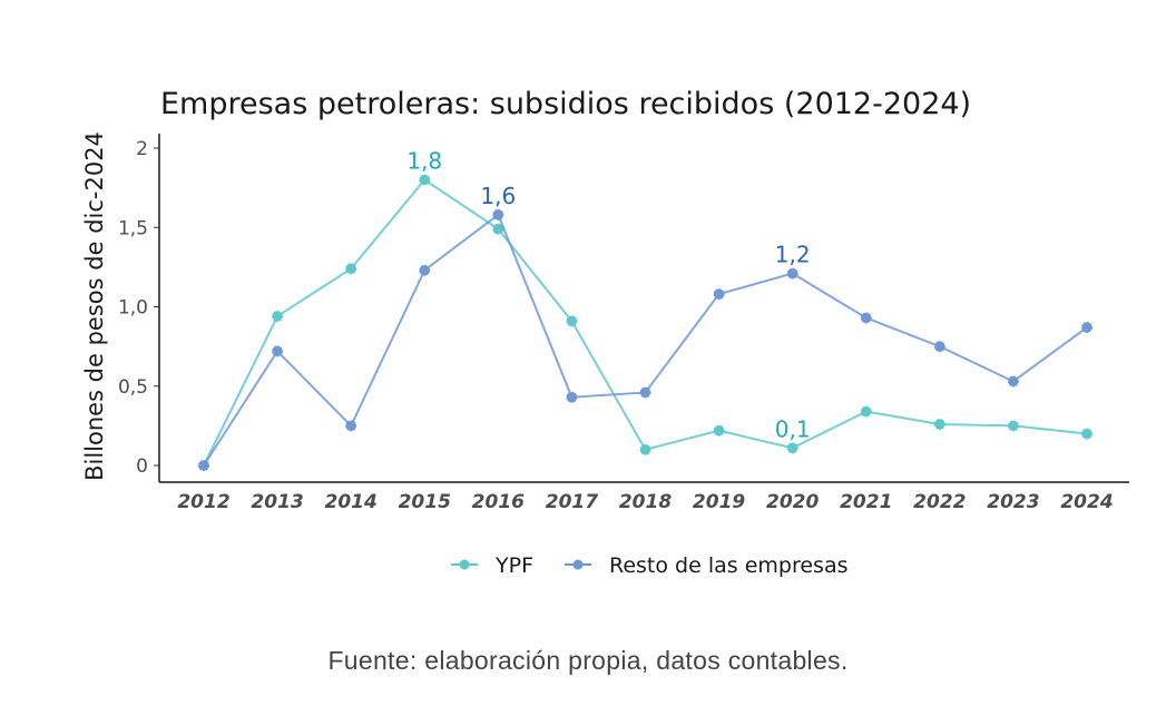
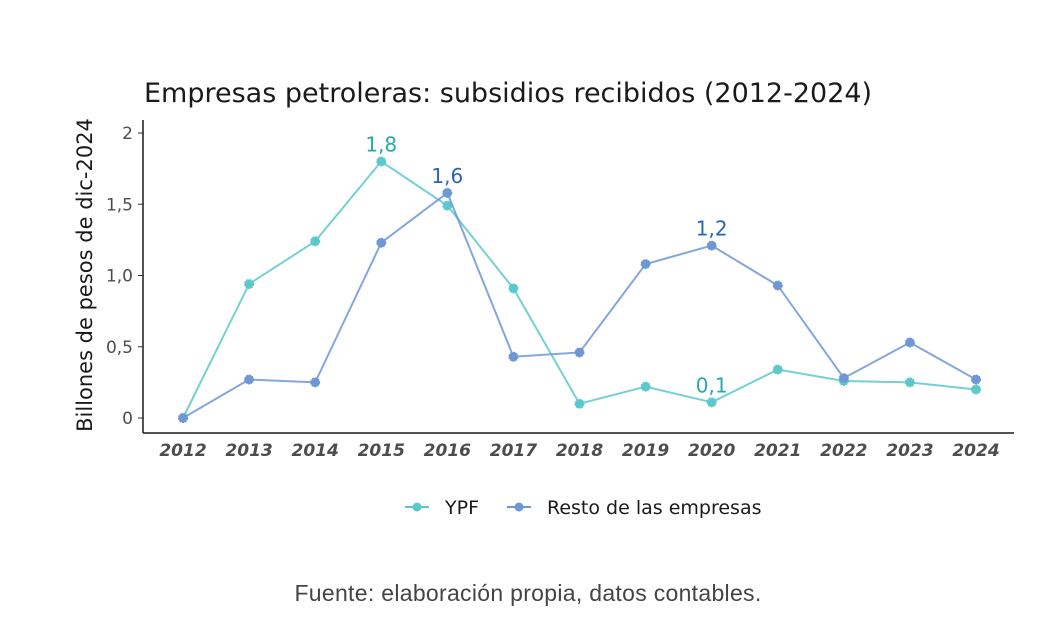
Resto de las empresas/2013: 0,72 -> 0,27
Resto de las empresas/2022: 0,75 -> 0,28
Resto de las empresas/2024: 0,87 -> 0,27
